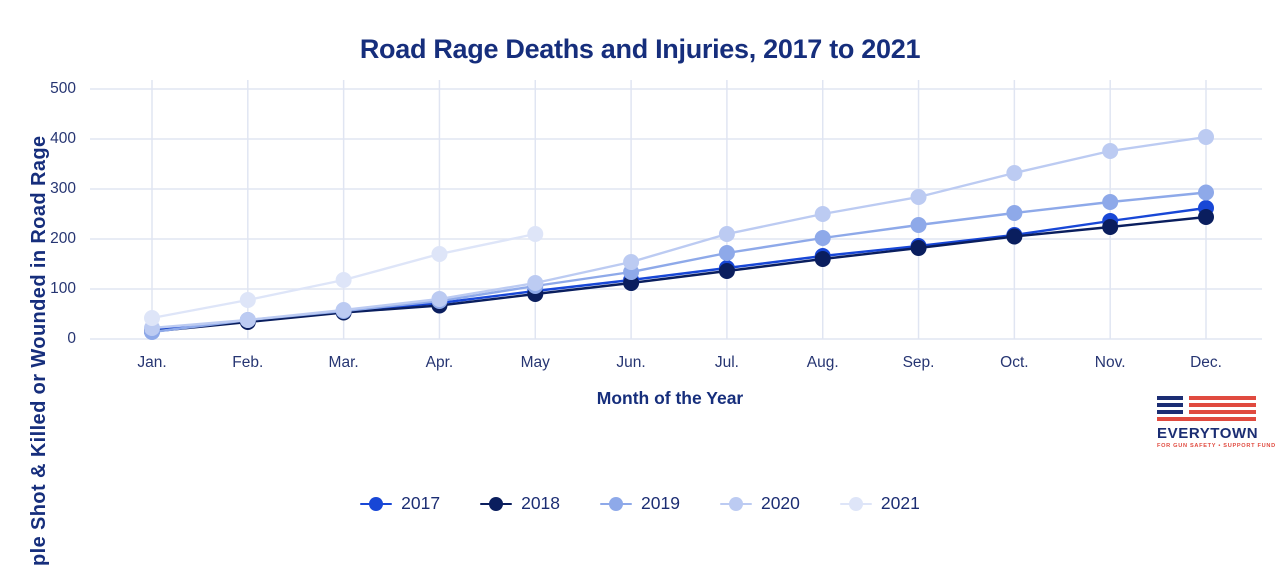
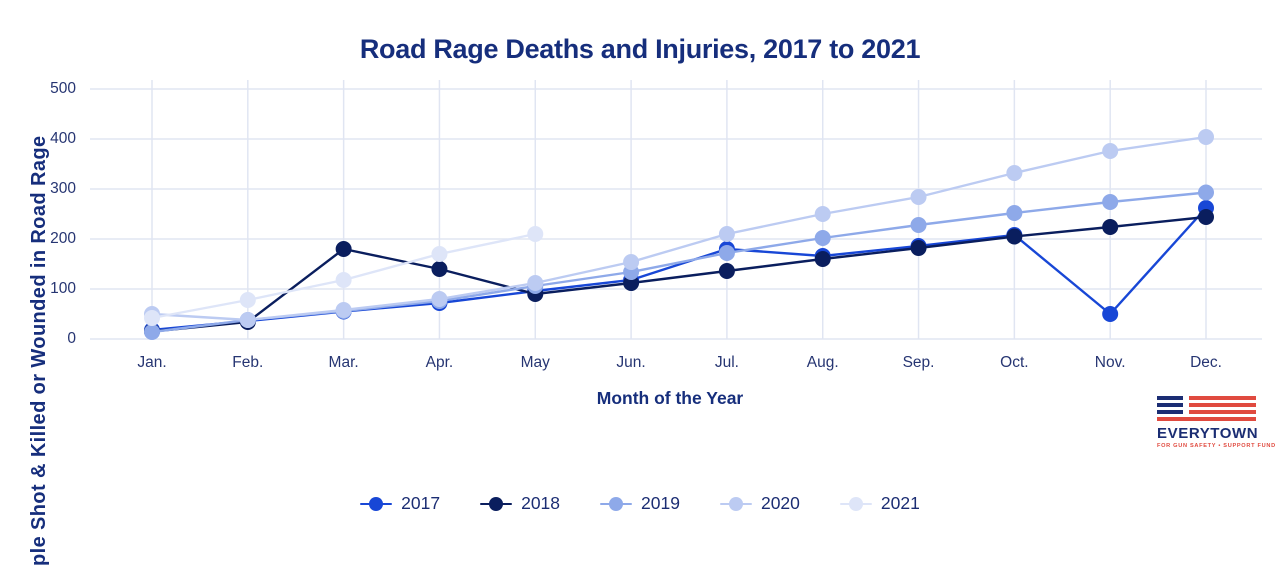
2020/Jan.: 20 -> 50
2018/Mar.: 50 -> 180
2018/Apr.: 70 -> 140
2017/Jul.: 140 -> 180
2017/Nov.: 240 -> 50
